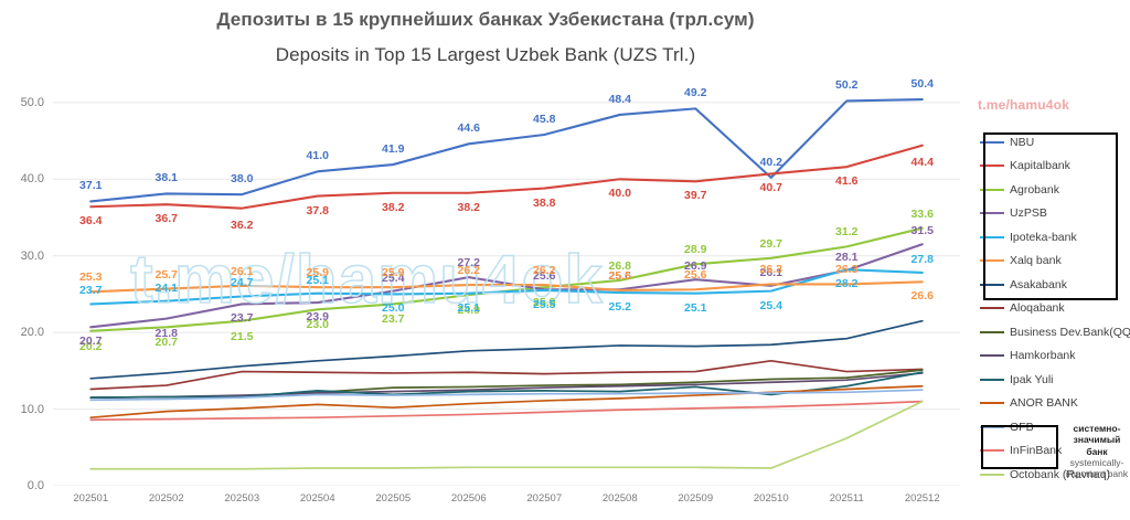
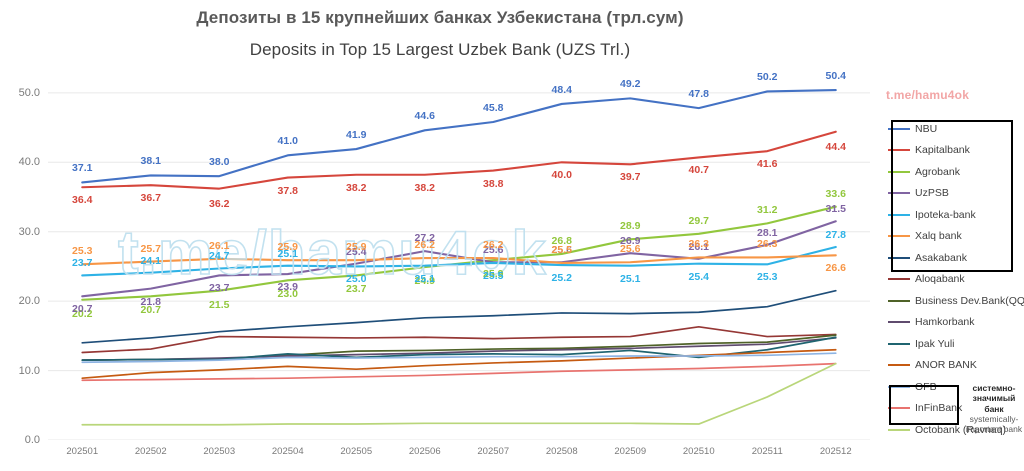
NBU/202510: 40.2 -> 47.8
Ipoteka-bank/202511: 28.2 -> 25.3
